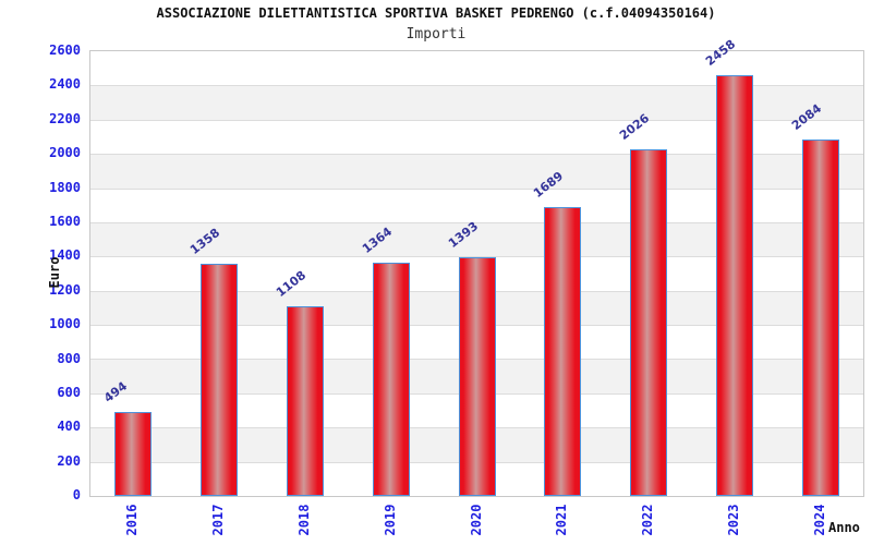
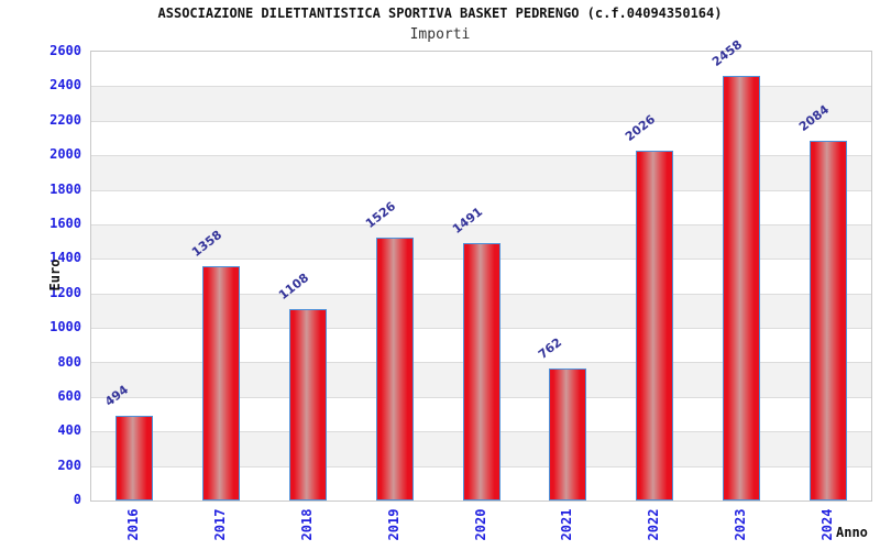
2019: 1364 -> 1526
2020: 1393 -> 1491
2021: 1689 -> 762
